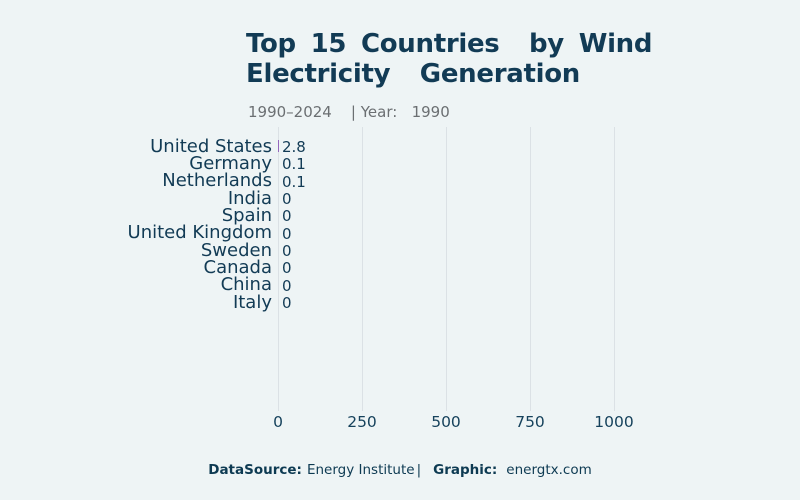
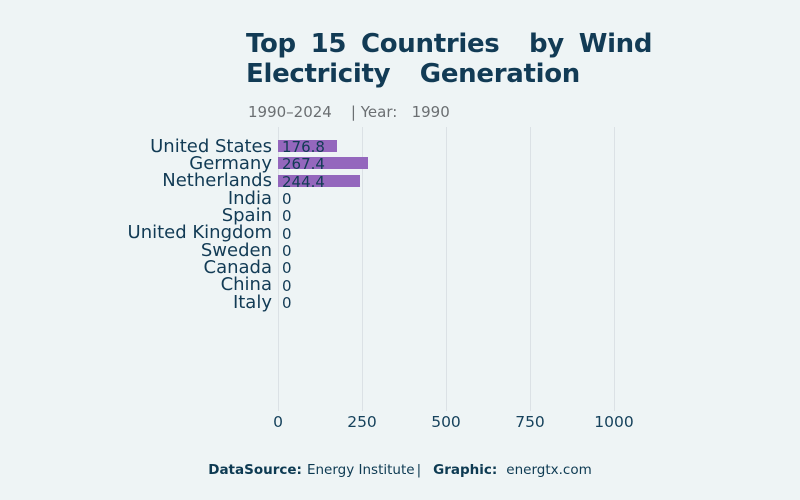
United States: 2.8 -> 176.8
Germany: 0.1 -> 267.4
Netherlands: 0.1 -> 244.4
